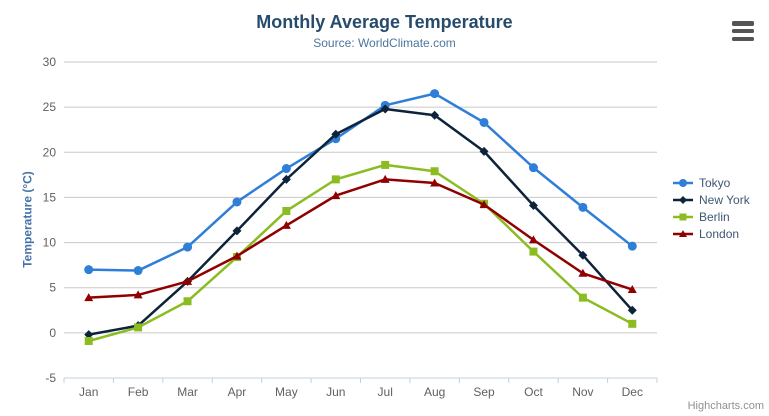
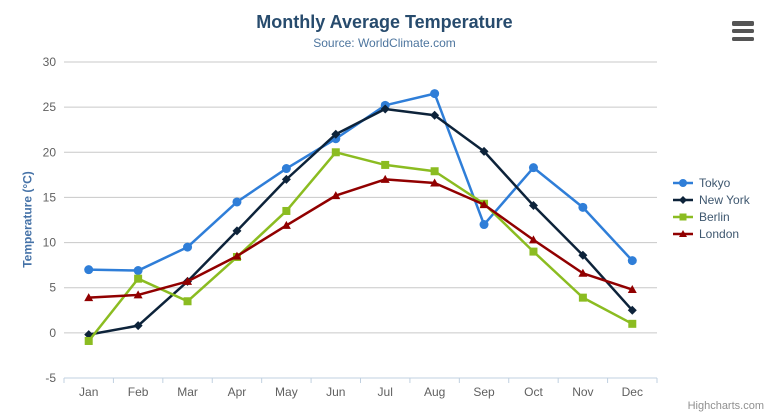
Berlin/Feb: 1 -> 6
Berlin/Jun: 17 -> 20
Tokyo/Sep: 23 -> 12
Tokyo/Dec: 10 -> 8
